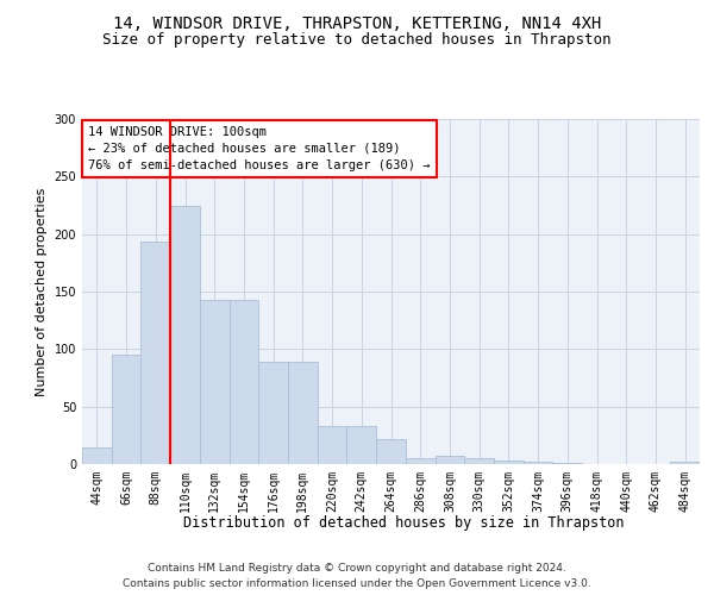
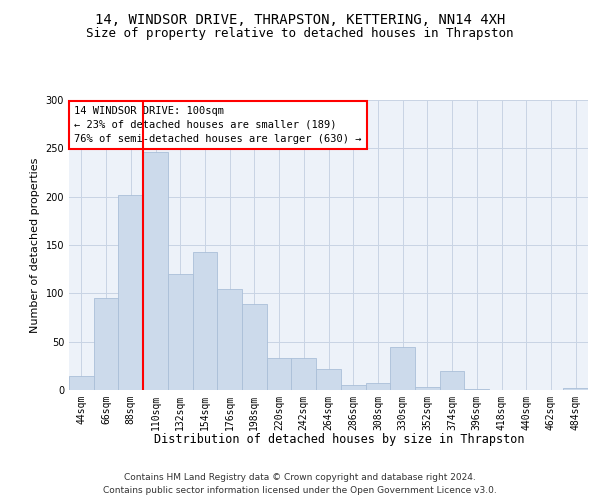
88sqm: 193 -> 202
110sqm: 224 -> 246
132sqm: 143 -> 120
176sqm: 89 -> 104
330sqm: 5 -> 44
374sqm: 2 -> 20
